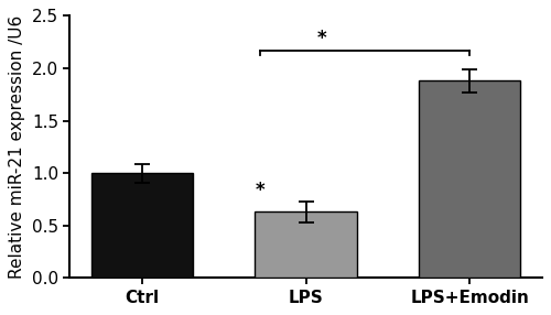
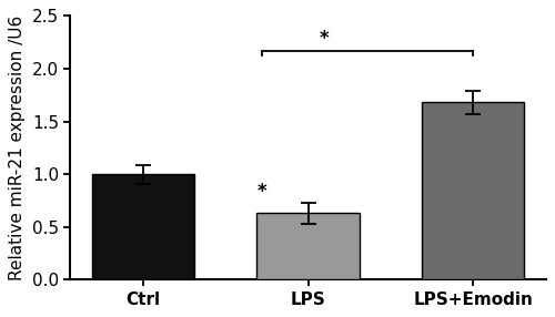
LPS+Emodin: 1.88 -> 1.68
